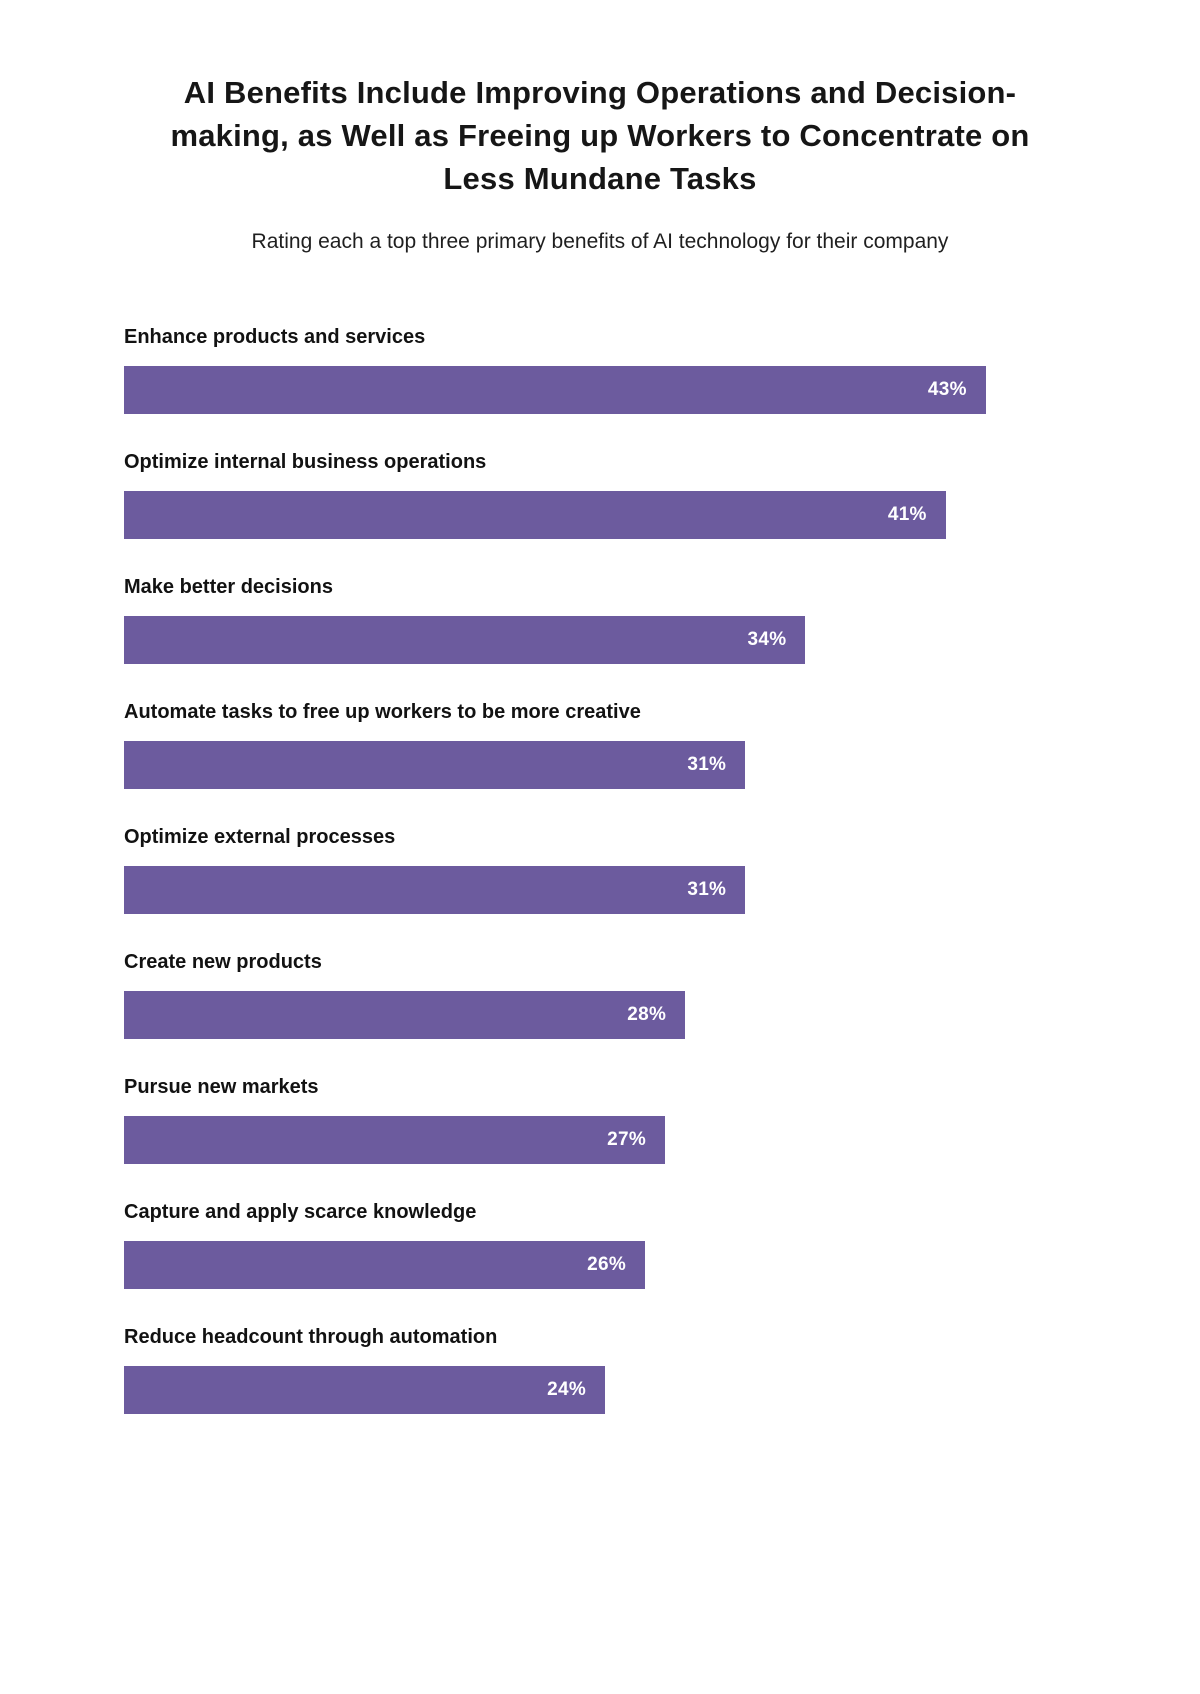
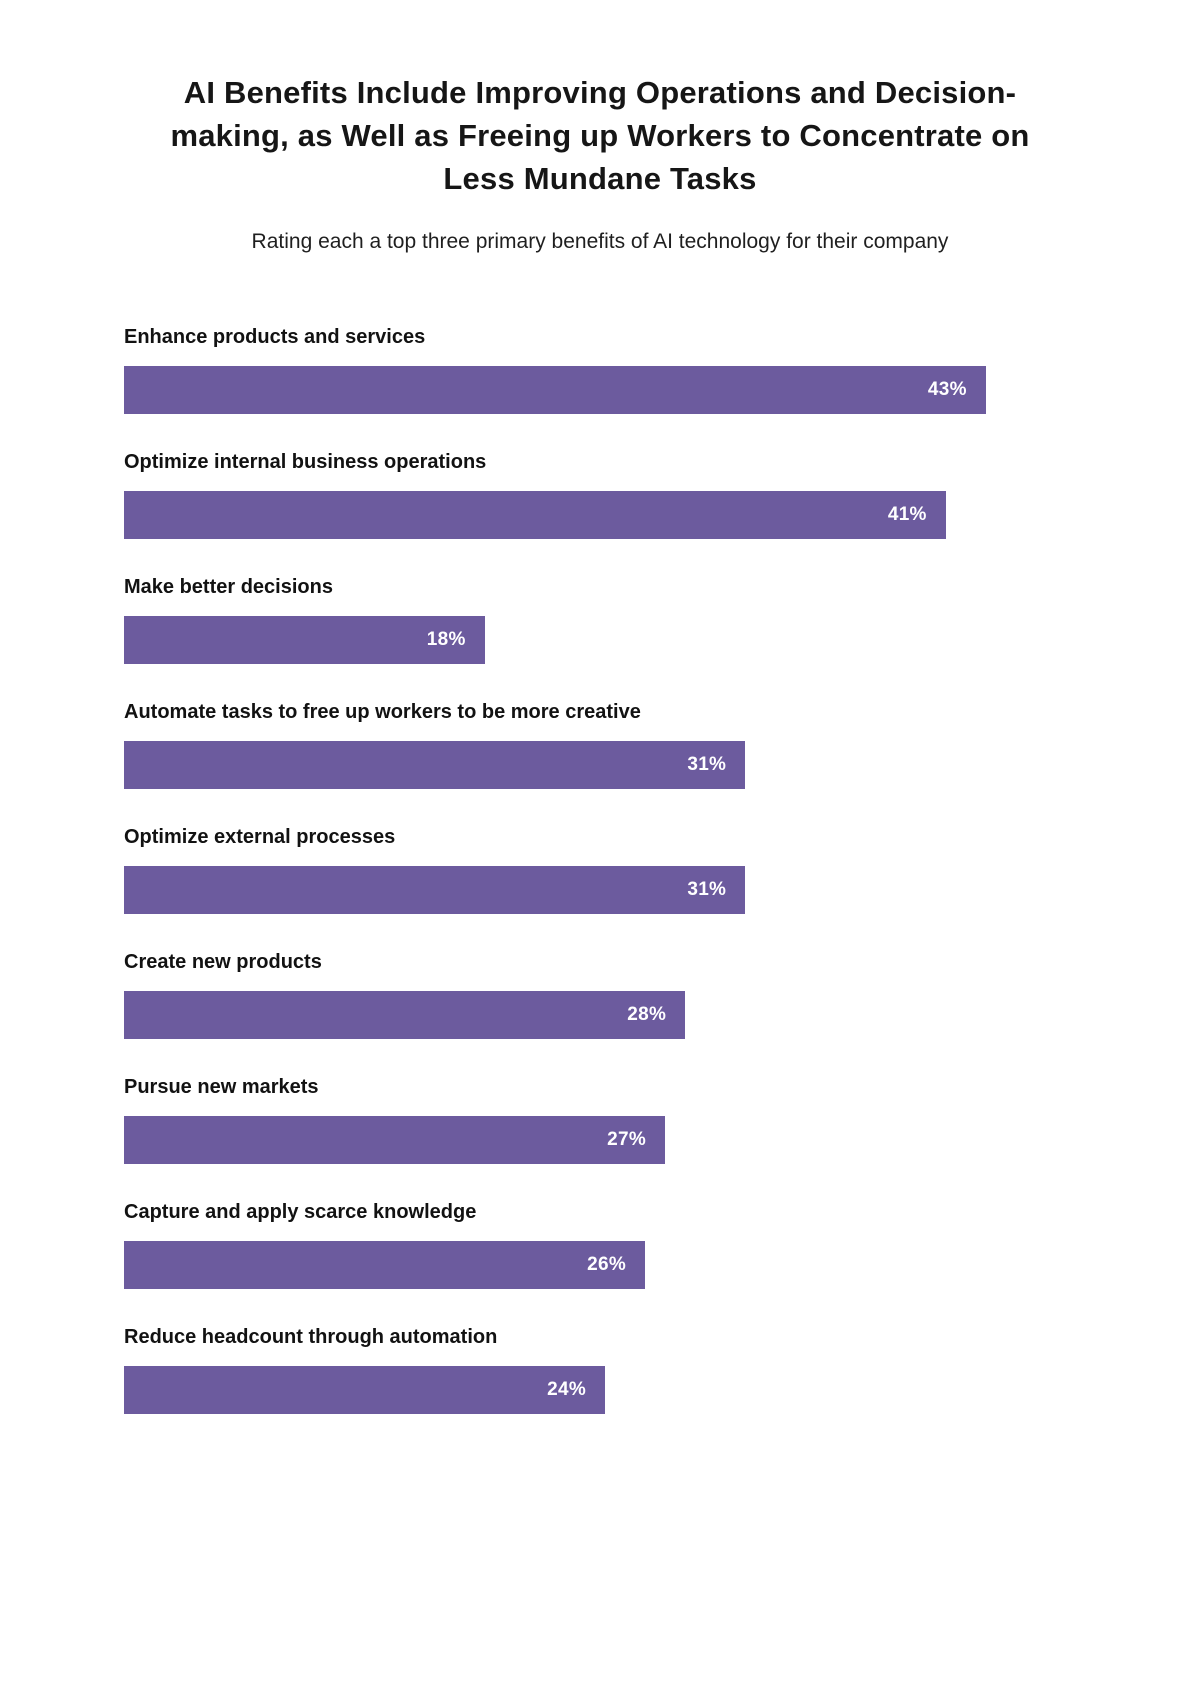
Make better decisions: 34% -> 18%
